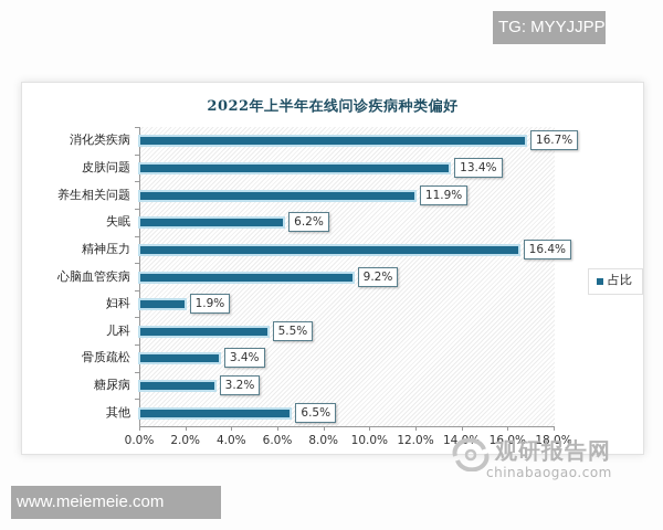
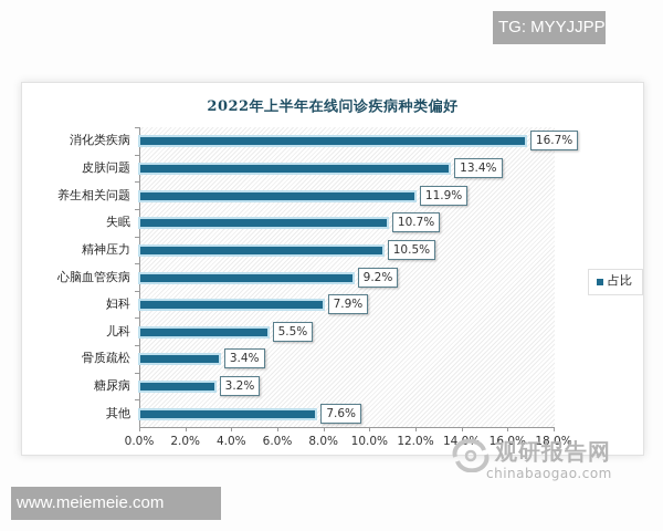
失眠: 6.2% -> 10.7%
精神压力: 16.4% -> 10.5%
妇科: 1.9% -> 7.9%
其他: 6.5% -> 7.6%
